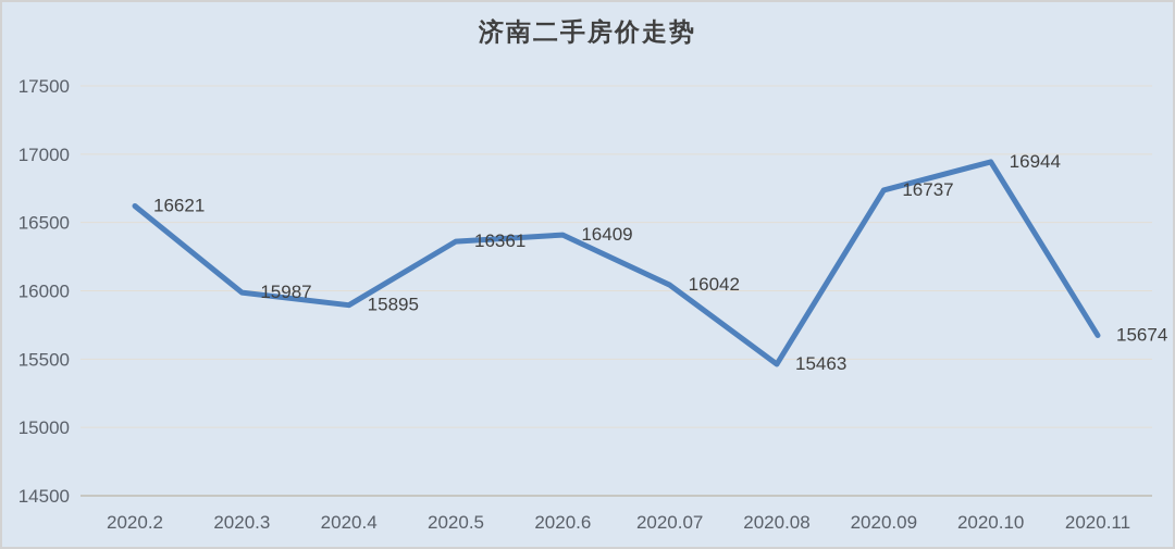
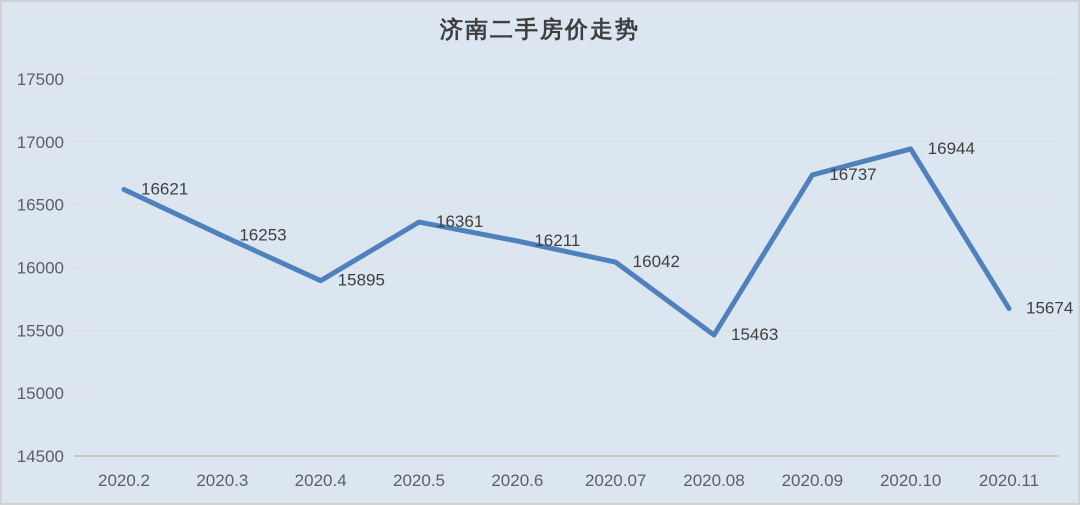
2020.3: 15987 -> 16253
2020.6: 16409 -> 16211
